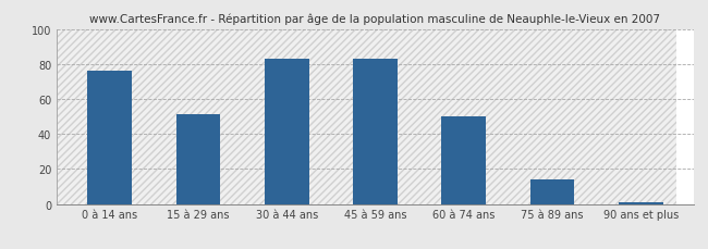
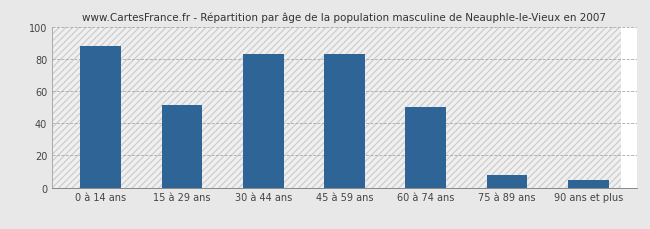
0 à 14 ans: 76 -> 88
75 à 89 ans: 14 -> 8
90 ans et plus: 1 -> 5
